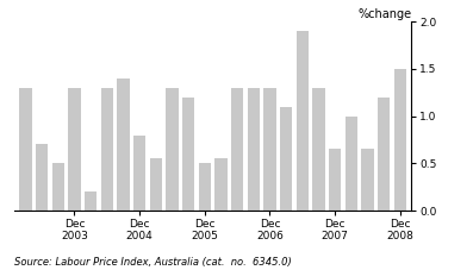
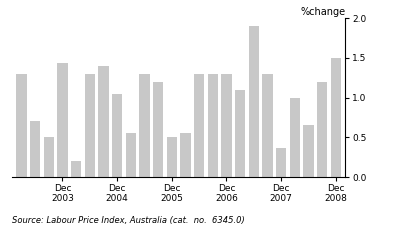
Dec 2003: 1.30 -> 1.44
Dec 2004: 0.80 -> 1.04
Dec 2007: 0.65 -> 0.36
